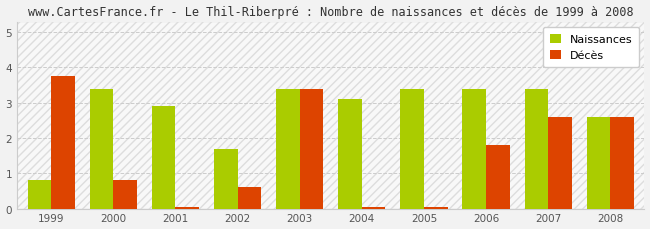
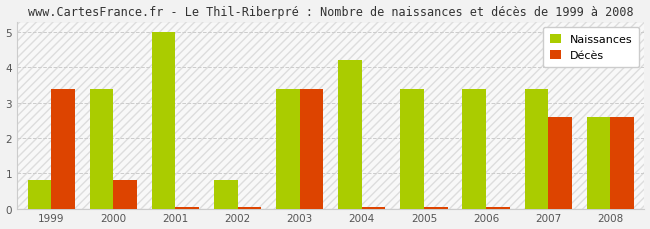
Décès/1999: 3.75 -> 3.40
Naissances/2001: 2.9 -> 5.0
Naissances/2002: 1.7 -> 0.8
Décès/2002: 0.60 -> 0.05
Naissances/2004: 3.1 -> 4.2
Décès/2006: 1.80 -> 0.05
